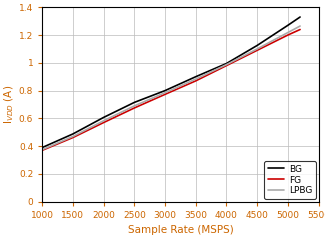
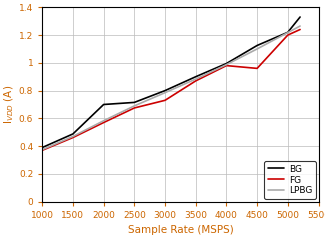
BG/2000: 0.61 -> 0.70
FG/3000: 0.77 -> 0.73
FG/4500: 1.09 -> 0.96
BG/5000: 1.27 -> 1.22
